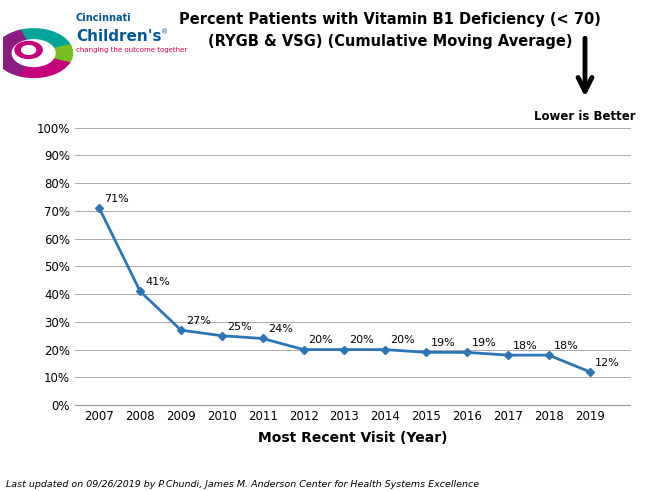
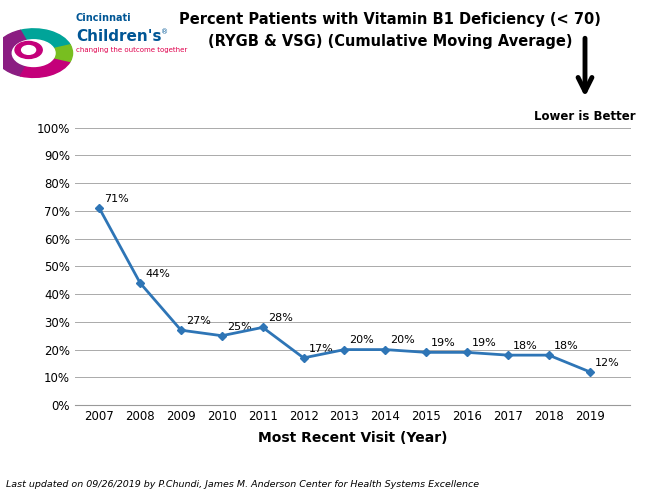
2008: 41% -> 44%
2011: 24% -> 28%
2012: 20% -> 17%
